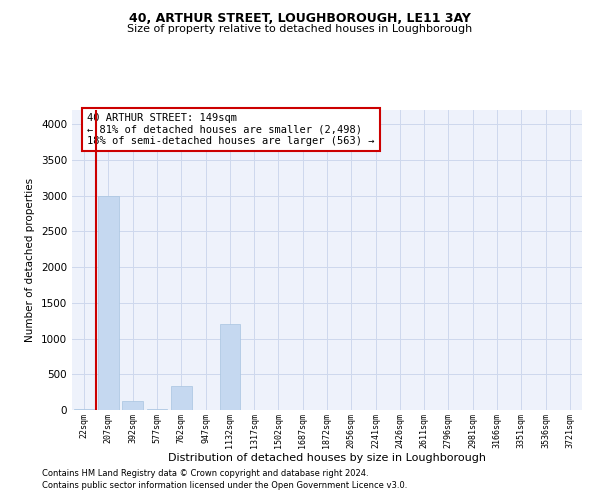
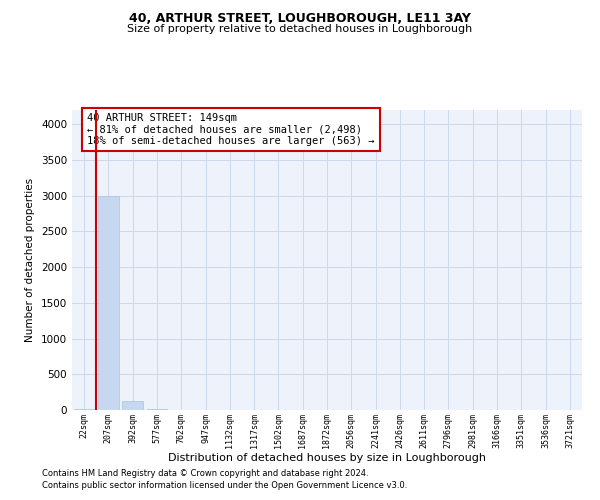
762sqm: 340 -> 0
1132sqm: 1200 -> 0
